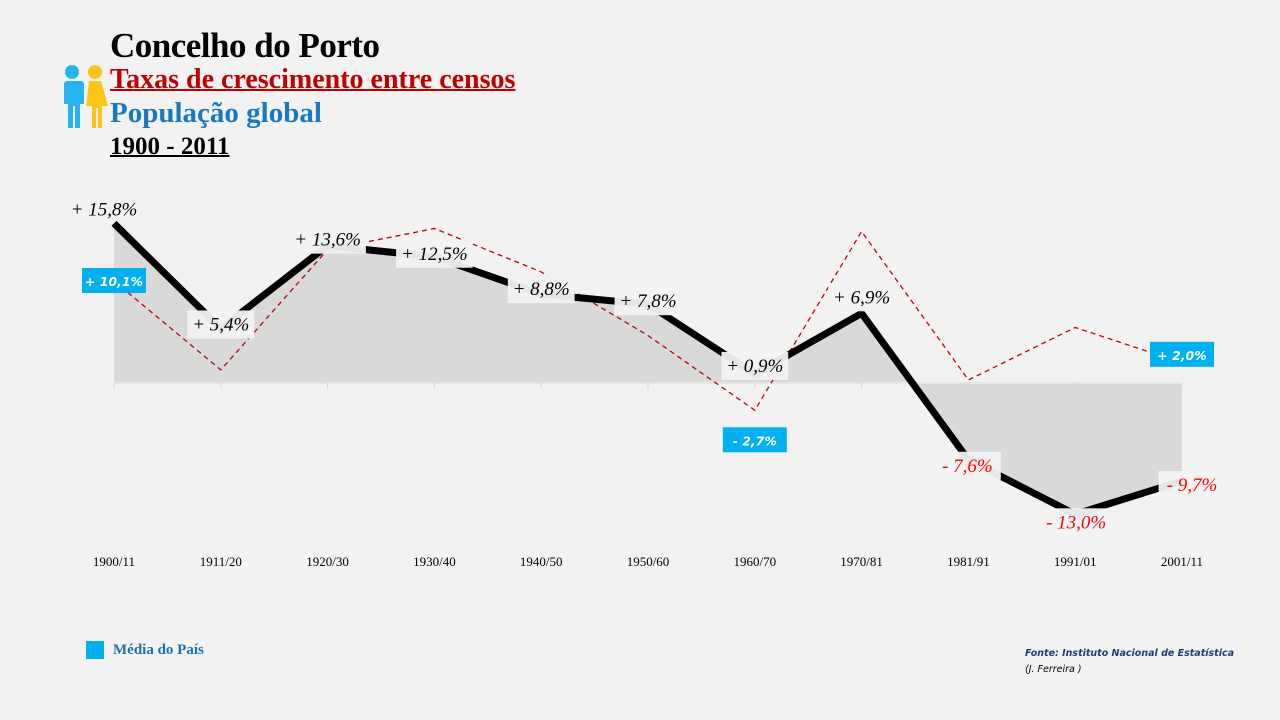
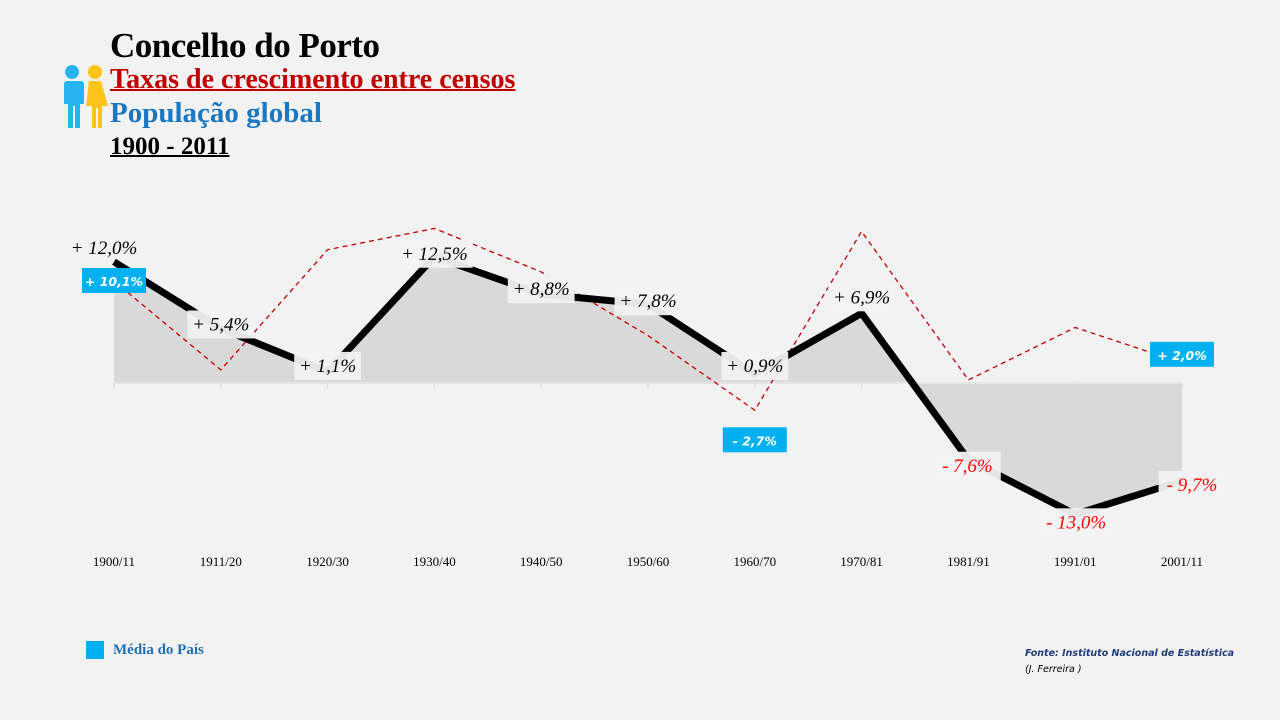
Concelho do Porto/1900/11: 15,8% -> 12,0%
Concelho do Porto/1920/30: 13,6% -> 1,1%
